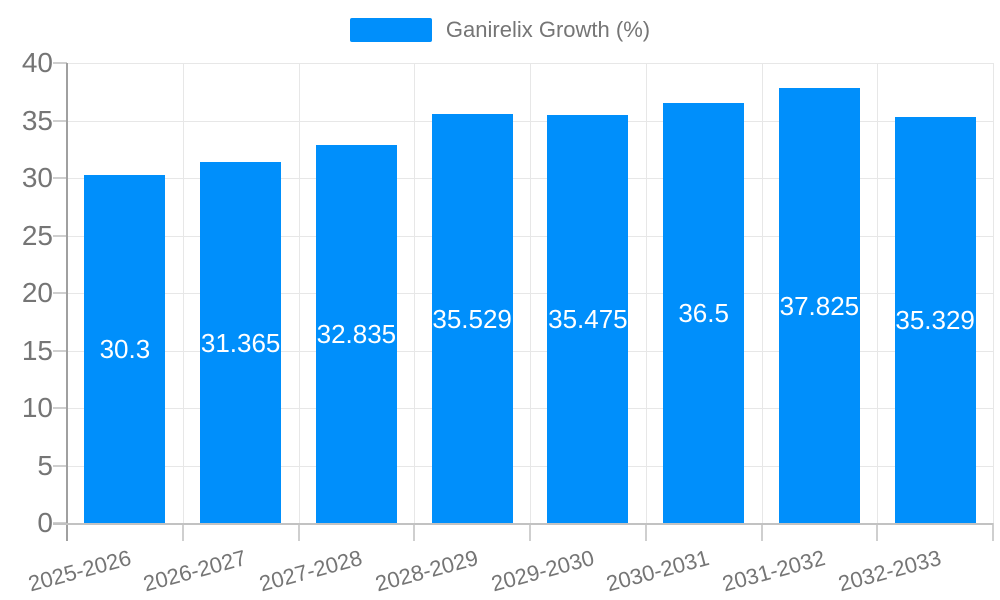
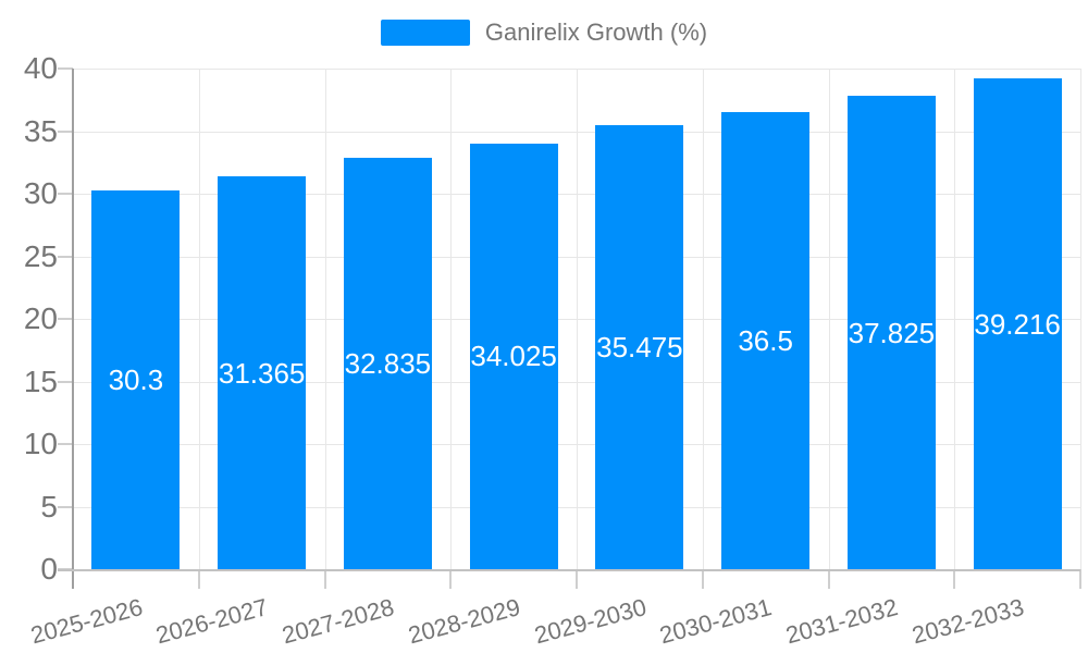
2028-2029: 35.529 -> 34.025
2032-2033: 35.329 -> 39.216
